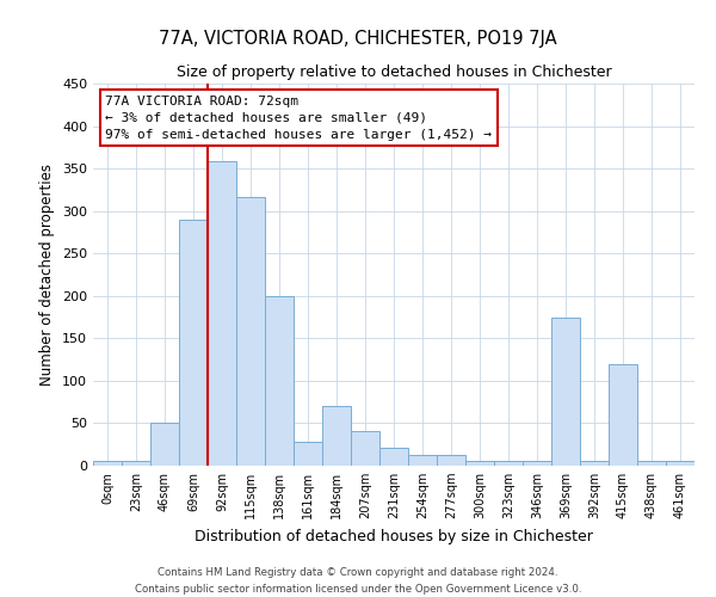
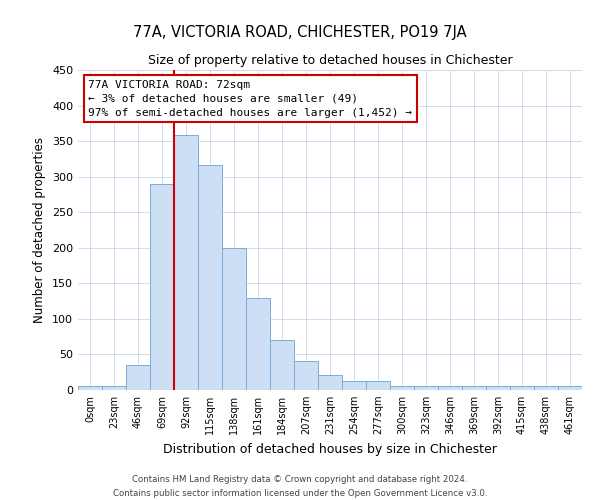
46sqm: 50 -> 35
161sqm: 28 -> 129
369sqm: 174 -> 5
415sqm: 120 -> 5
